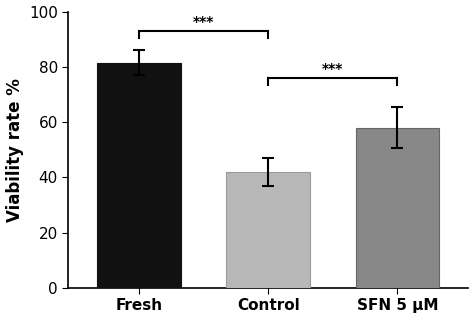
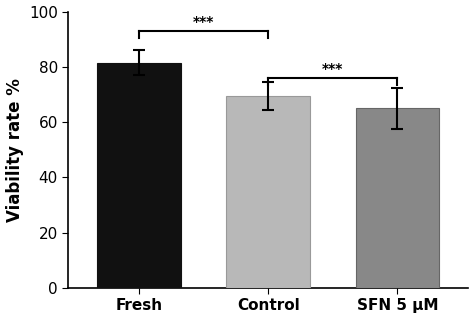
Control: 42.0 -> 69.5
SFN 5 μM: 58.0 -> 65.0
